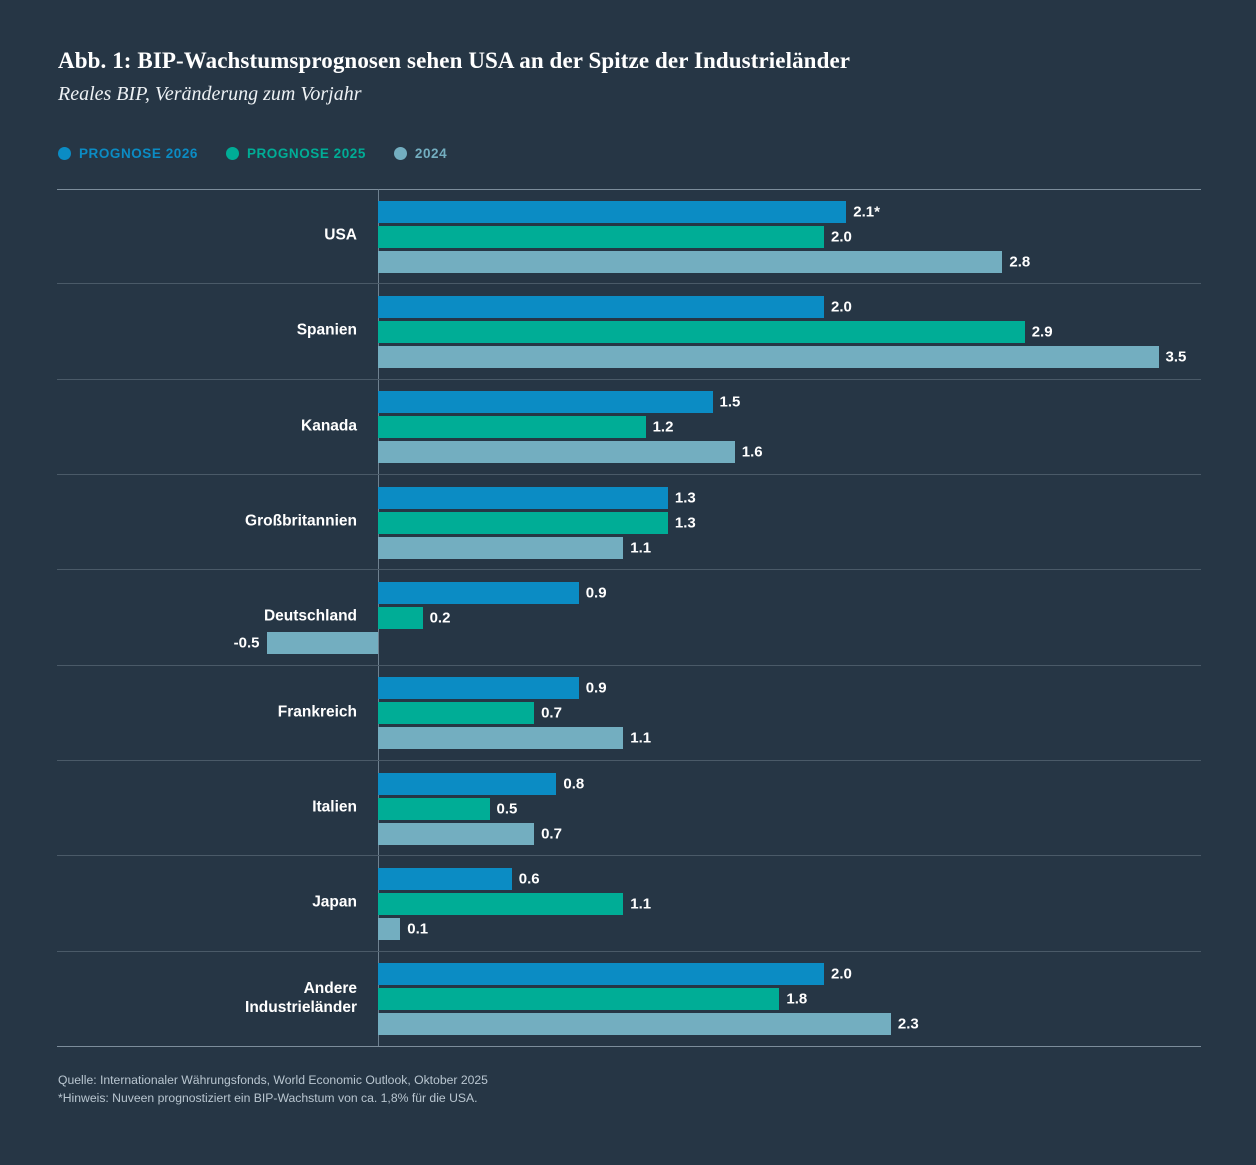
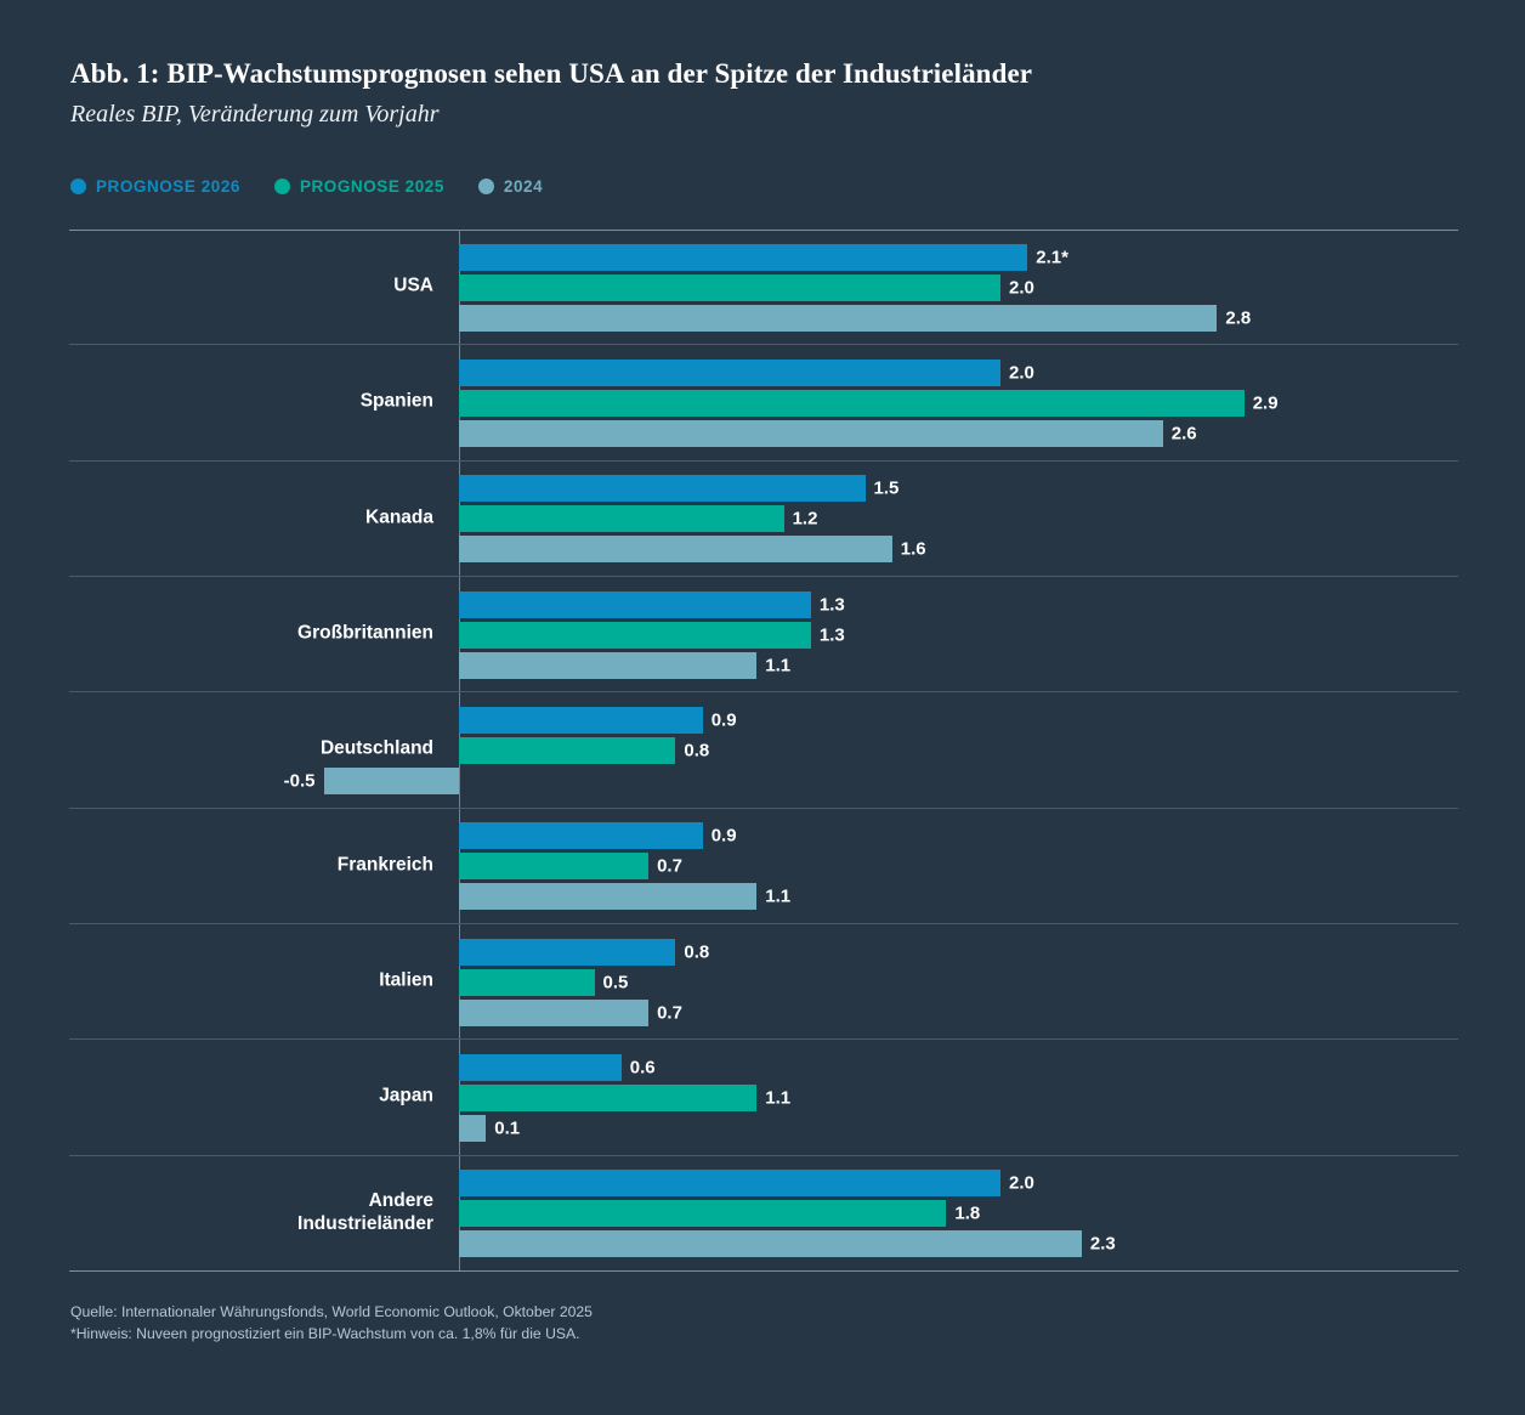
2024/Spanien: 3.5 -> 2.6
PROGNOSE 2025/Deutschland: 0.2 -> 0.8
